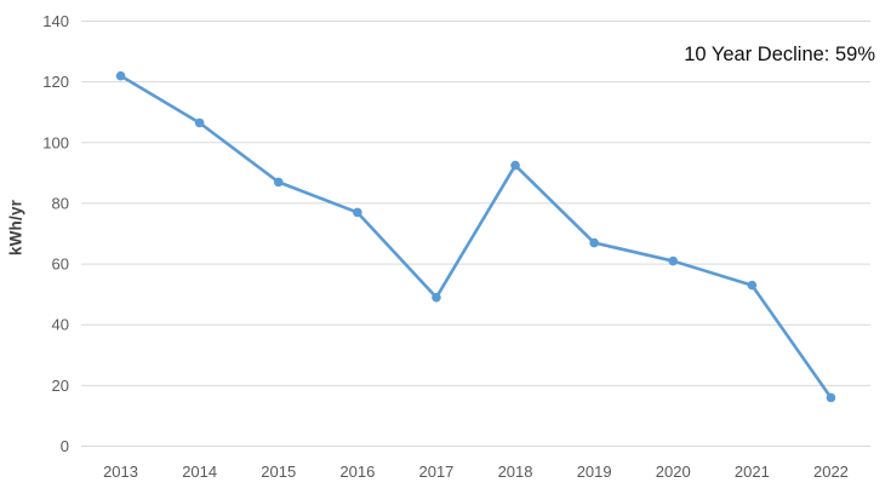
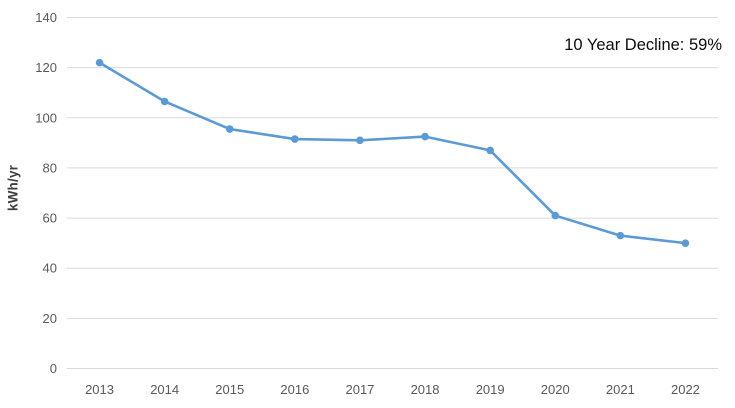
2015: 87 -> 96
2016: 77 -> 92
2017: 49 -> 91
2019: 67 -> 87
2022: 16 -> 50
